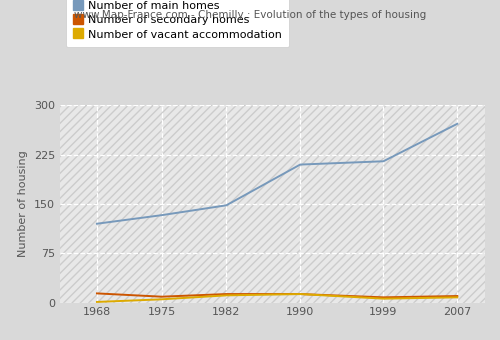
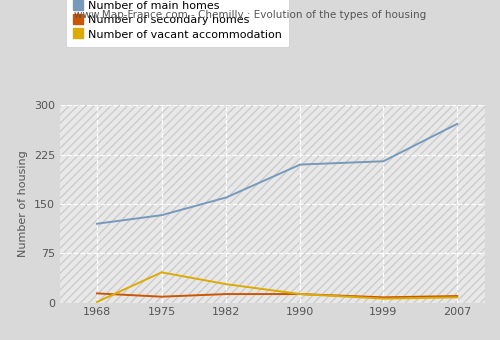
Number of vacant accommodation/1975: 5 -> 46
Number of main homes/1982: 148 -> 160
Number of vacant accommodation/1982: 11 -> 28
